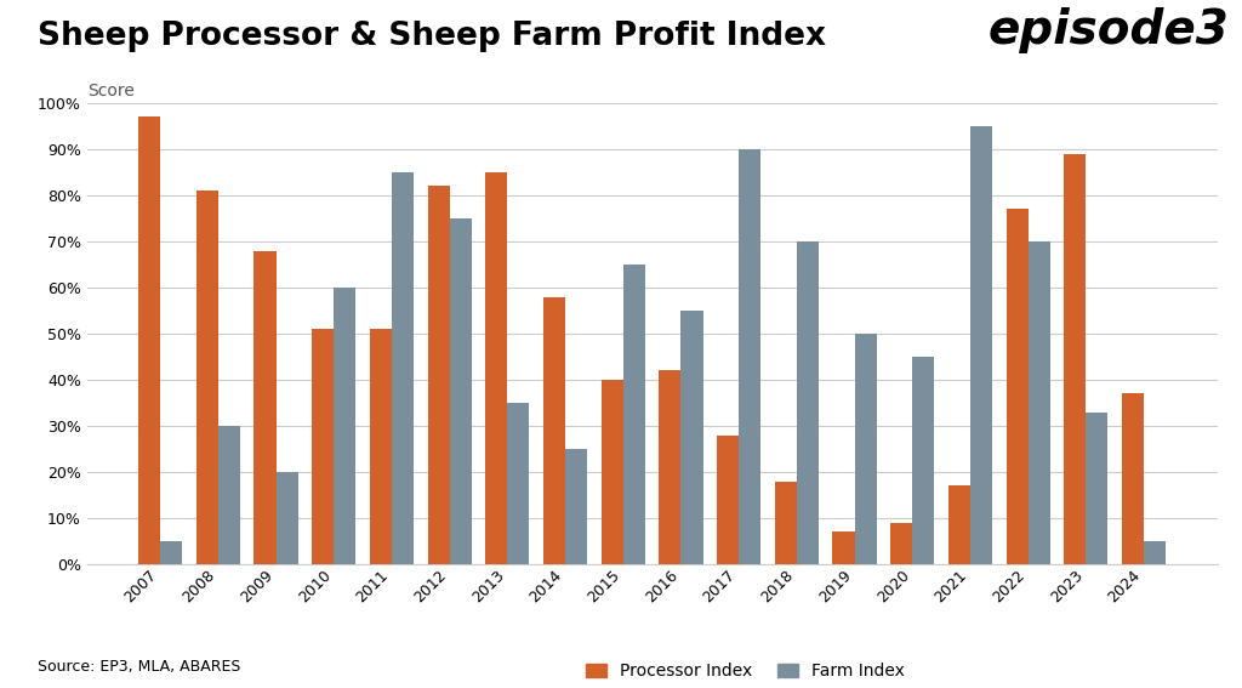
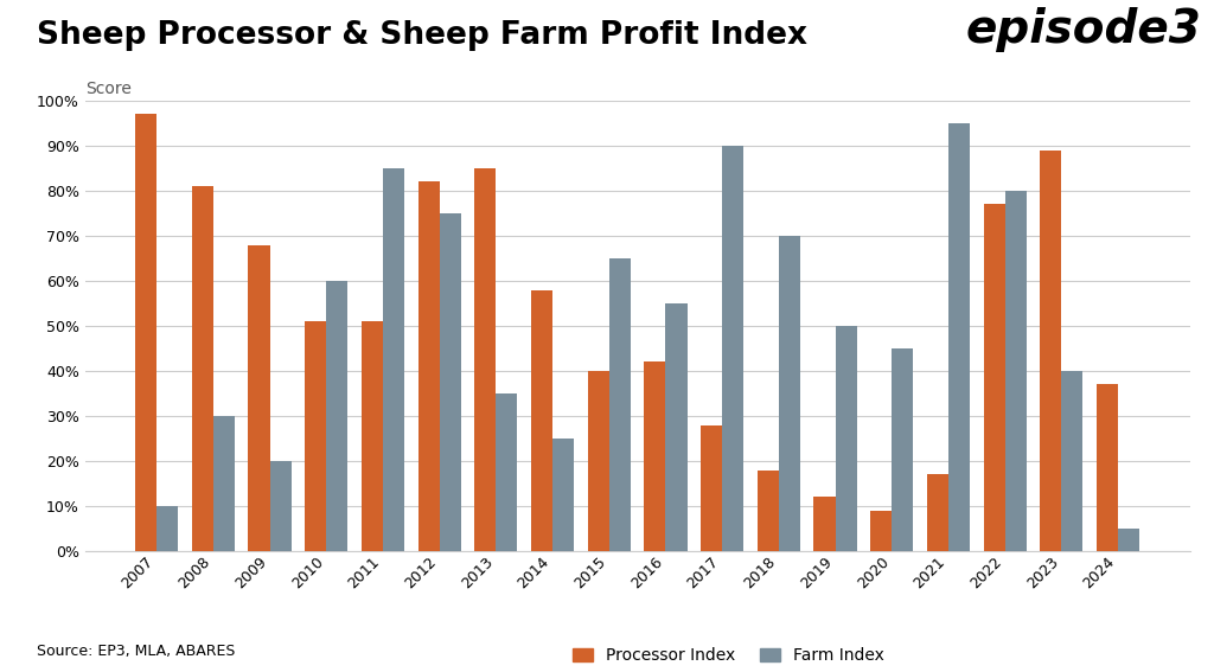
Farm Index/2007: 5% -> 10%
Processor Index/2019: 7% -> 12%
Farm Index/2022: 70% -> 80%
Farm Index/2023: 33% -> 40%
